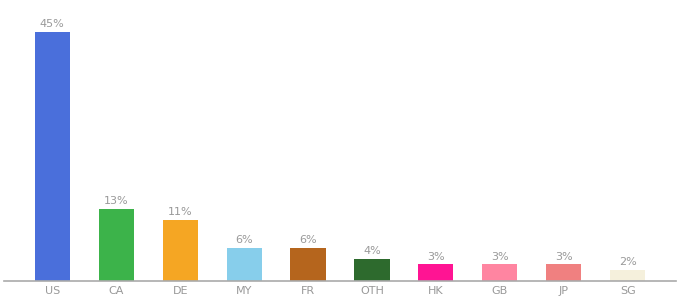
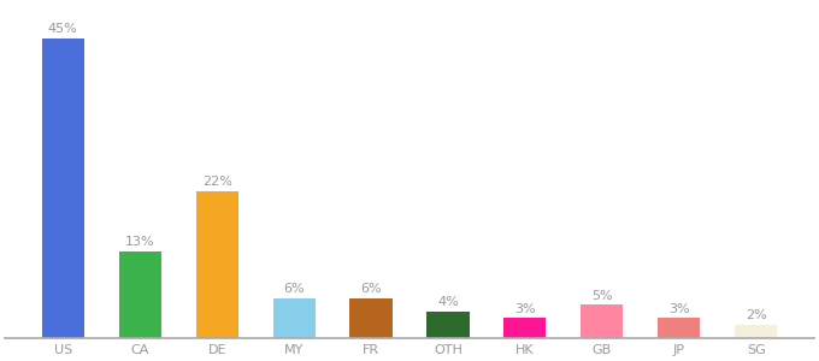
DE: 11% -> 22%
GB: 3% -> 5%
